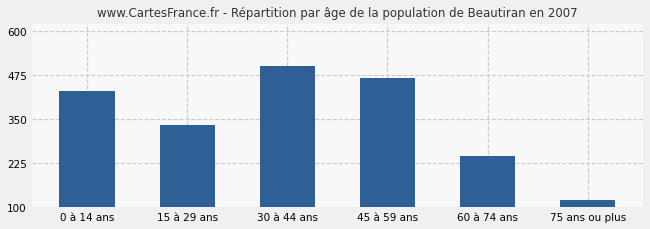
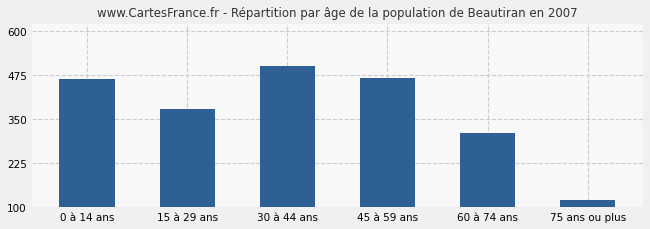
0 à 14 ans: 430 -> 465
15 à 29 ans: 335 -> 380
60 à 74 ans: 245 -> 310
